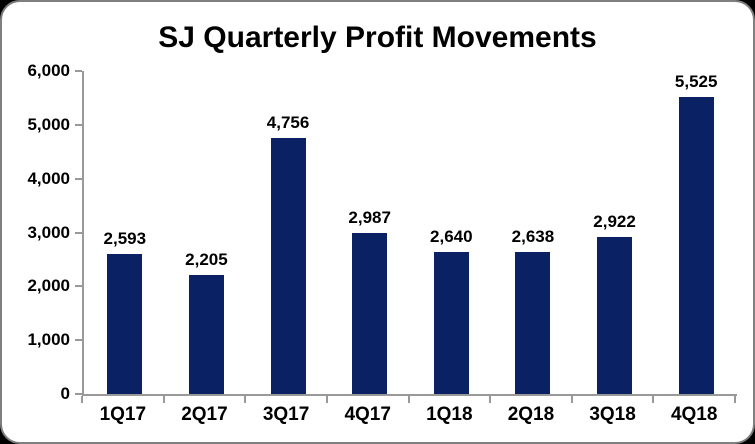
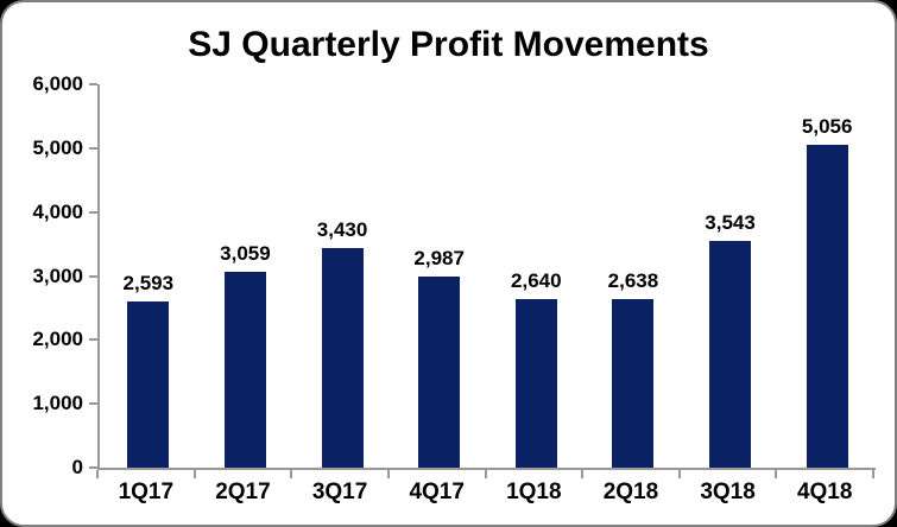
2Q17: 2,205 -> 3,059
3Q17: 4,756 -> 3,430
3Q18: 2,922 -> 3,543
4Q18: 5,525 -> 5,056
